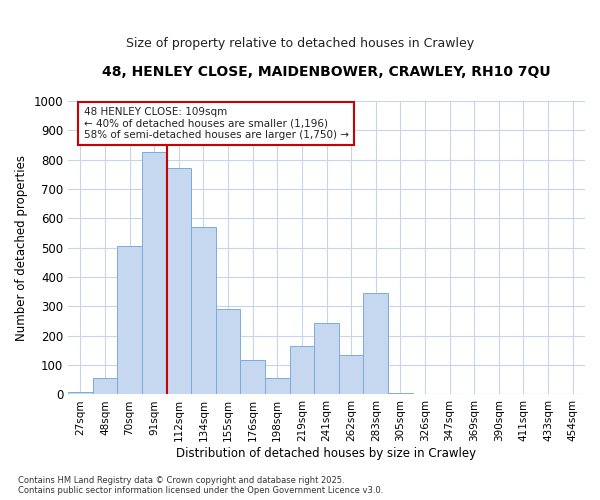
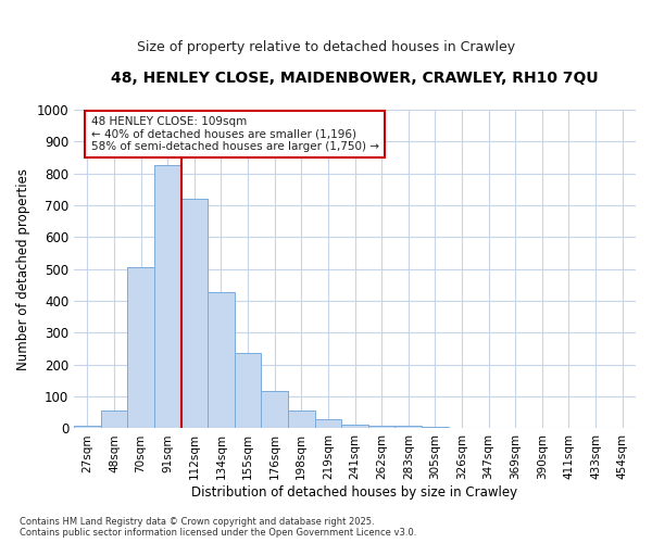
112sqm: 770 -> 722
134sqm: 570 -> 428
155sqm: 290 -> 238
219sqm: 165 -> 30
241sqm: 245 -> 13
262sqm: 135 -> 10
283sqm: 345 -> 10
